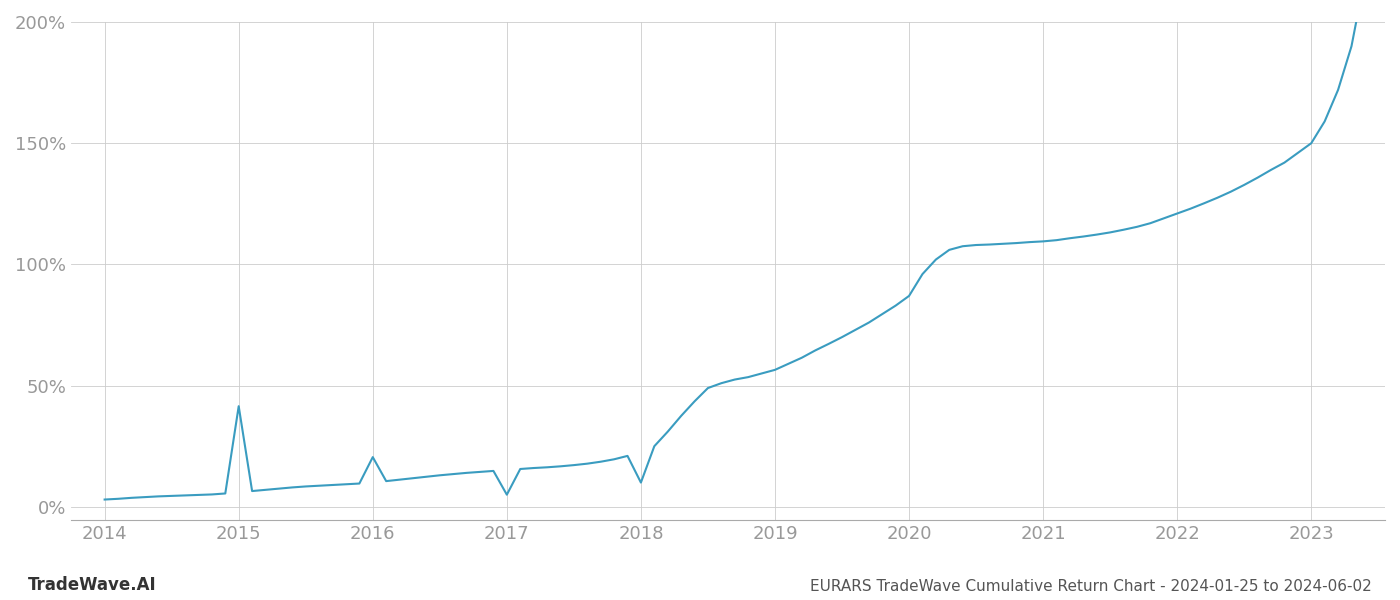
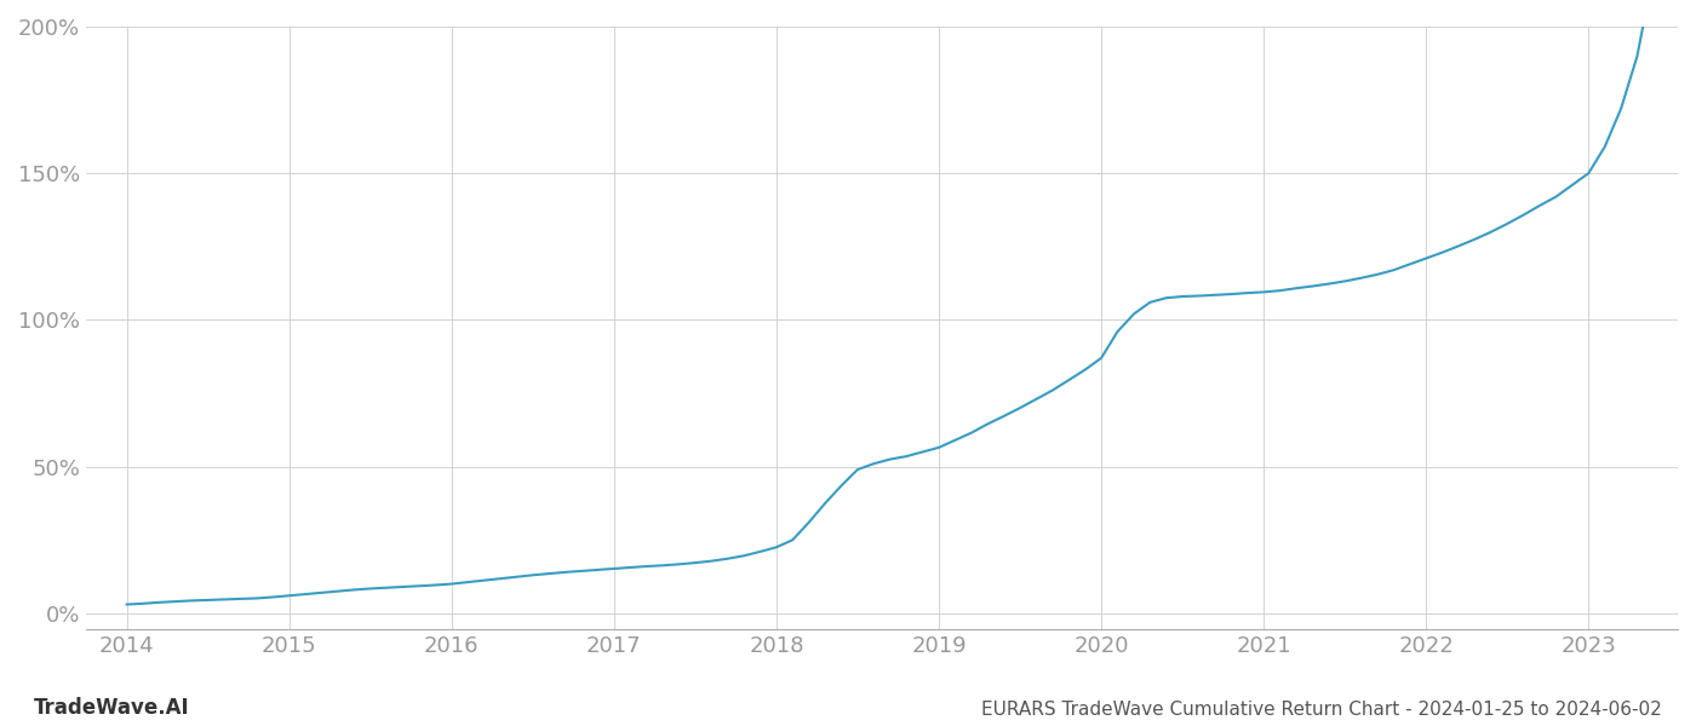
2015: 41.5% -> 6.0%
2016: 20.5% -> 10.0%
2017: 5.0% -> 15.2%
2018: 10.0% -> 22.5%
